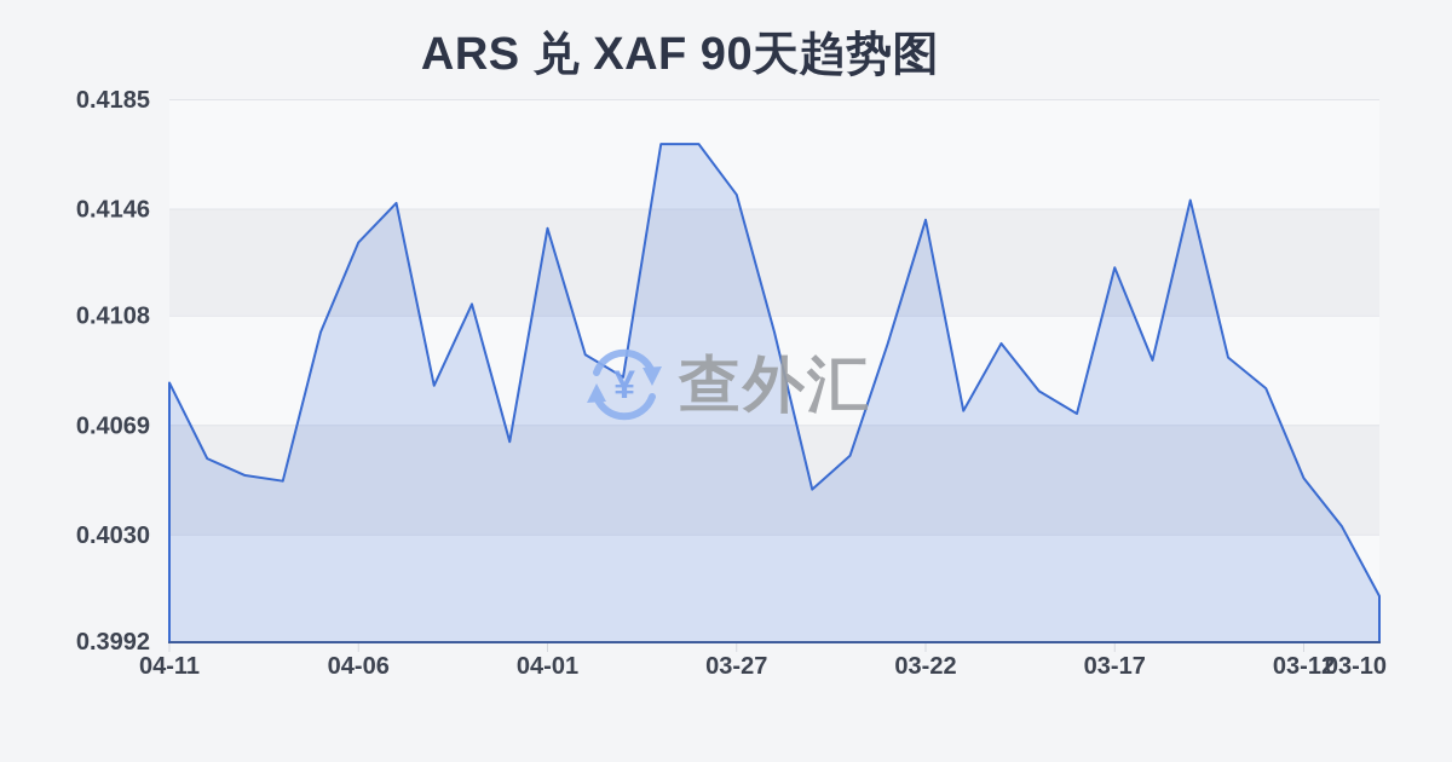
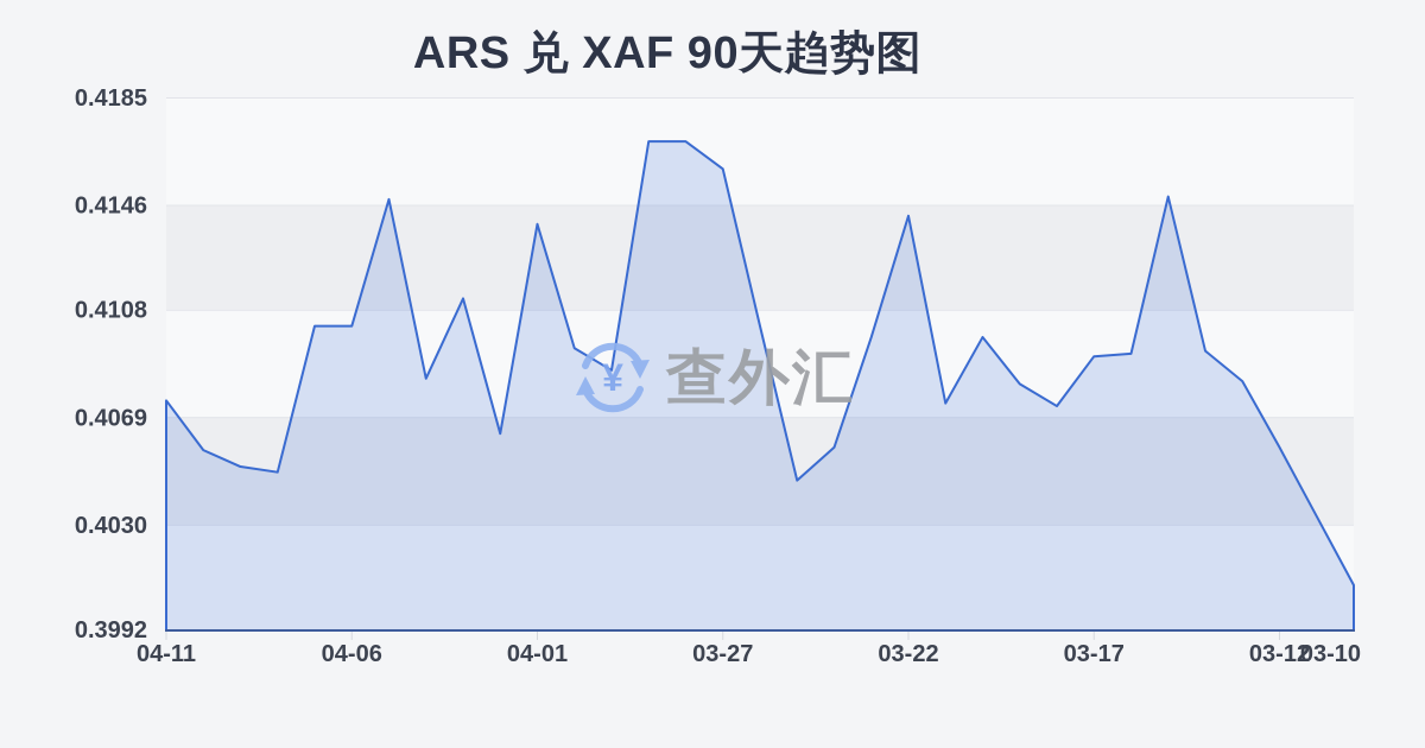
04-11: 0.4084 -> 0.4075
04-06: 0.4134 -> 0.4102
03-27: 0.4151 -> 0.4159
03-17: 0.4125 -> 0.4091
03-12: 0.4050 -> 0.4058
